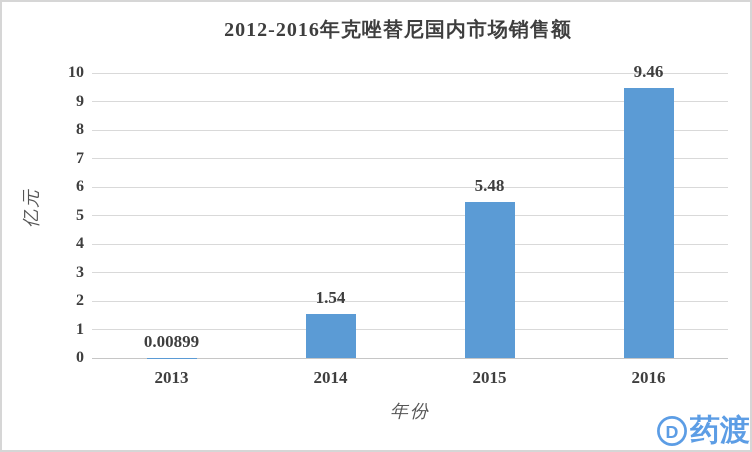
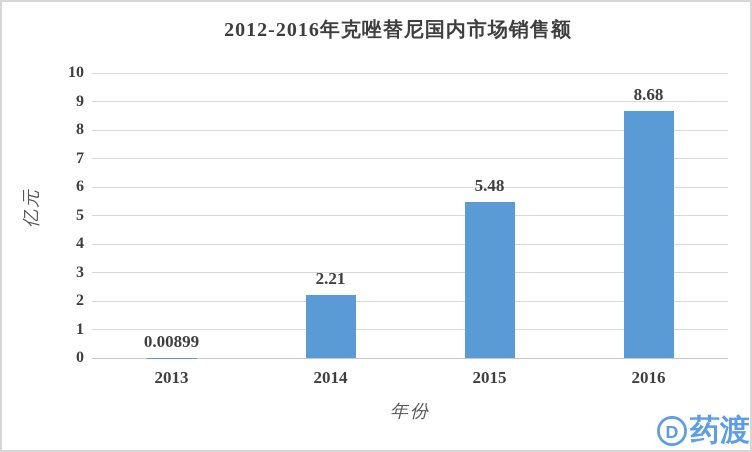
2014: 1.54 -> 2.21
2016: 9.46 -> 8.68
